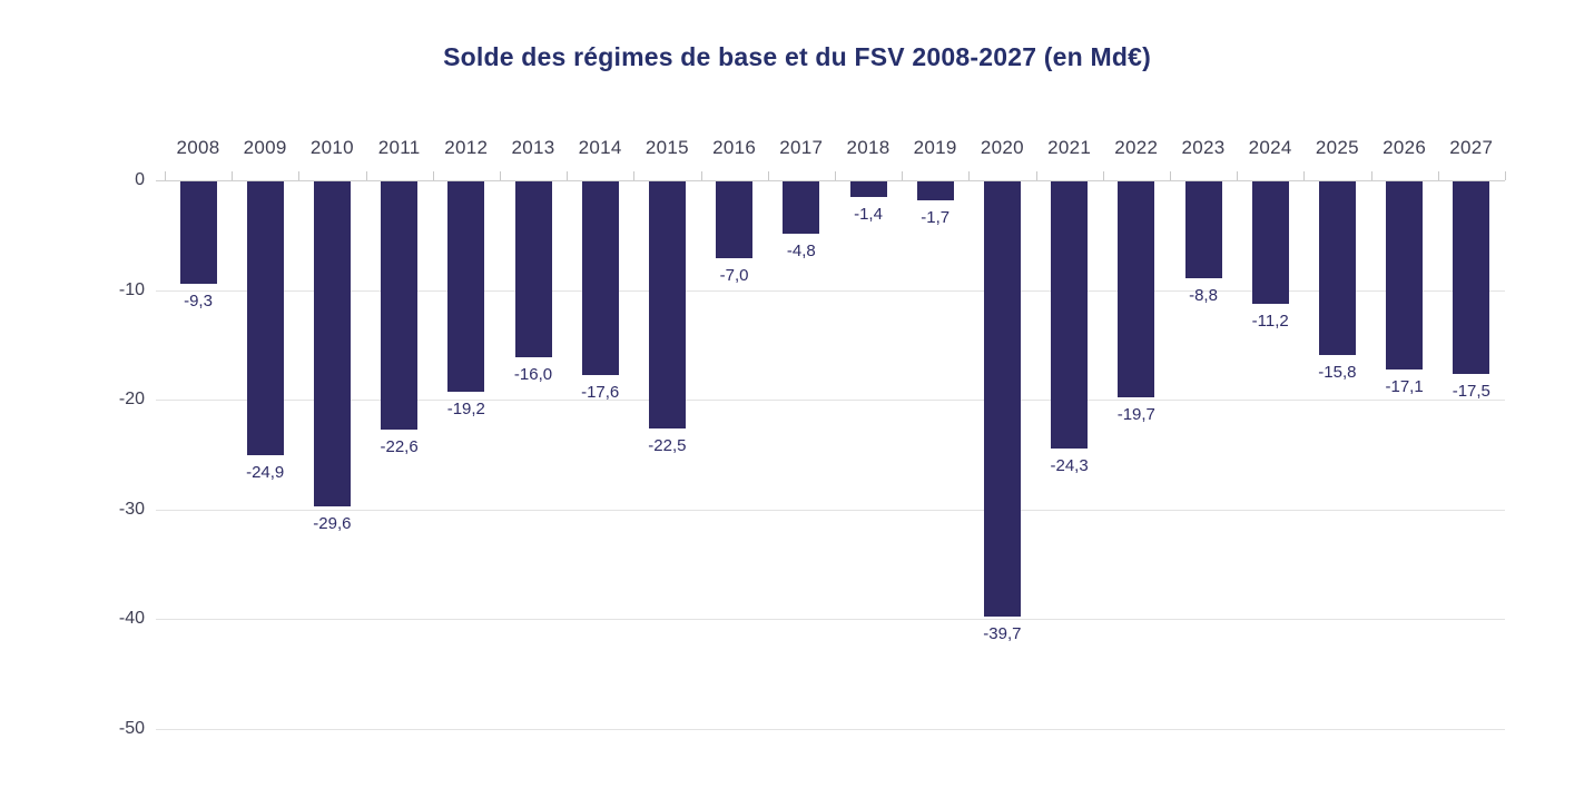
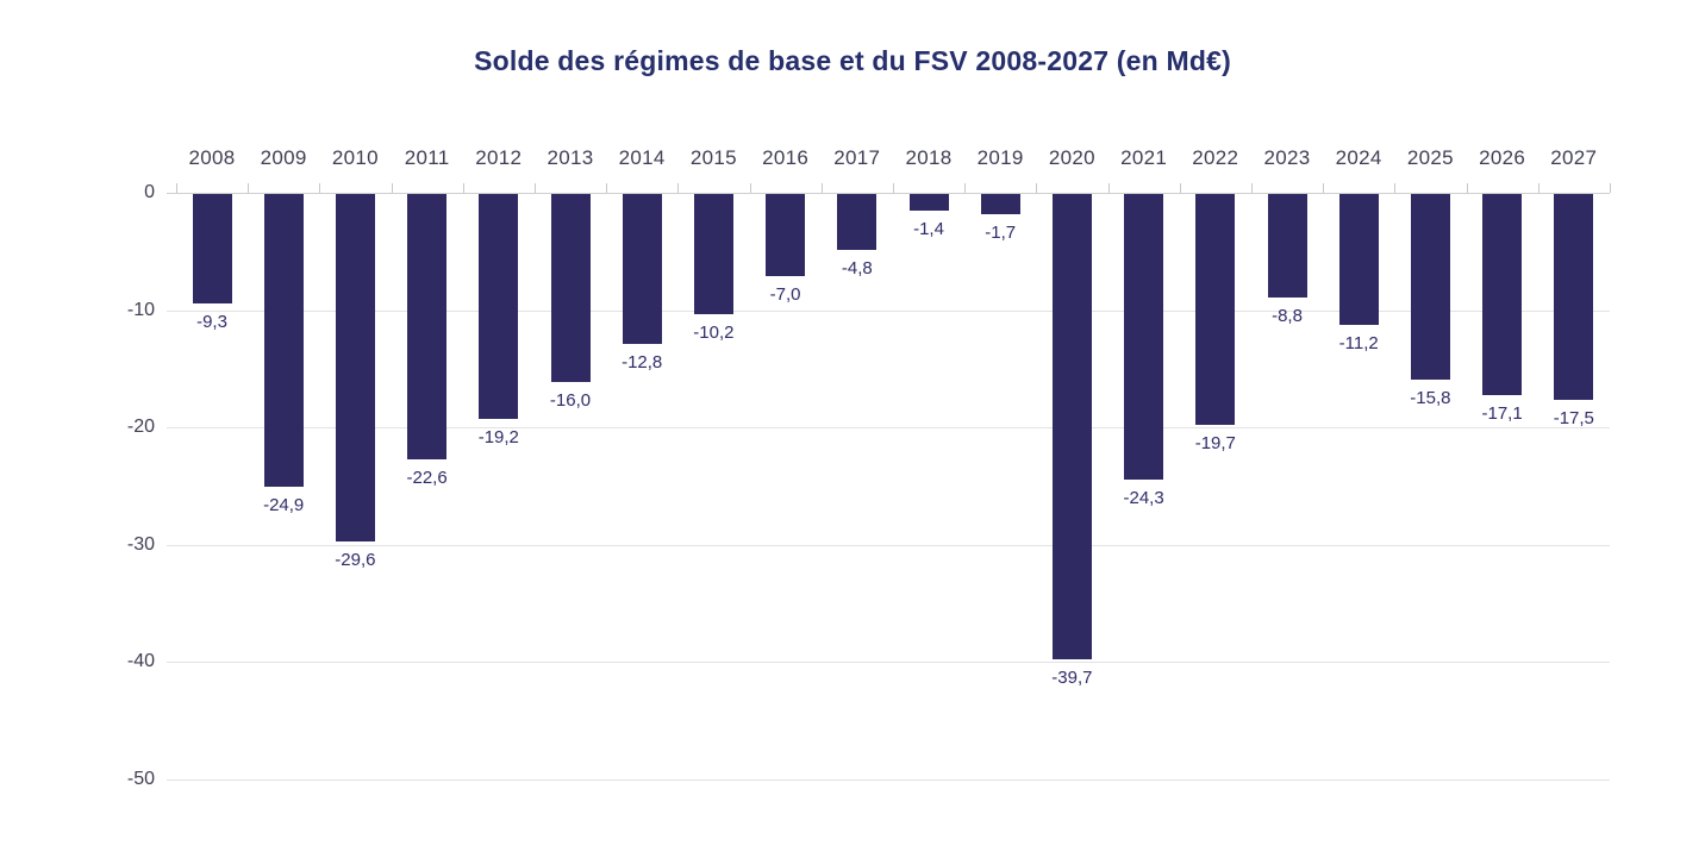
2014: -17,6 -> -12,8
2015: -22,5 -> -10,2
